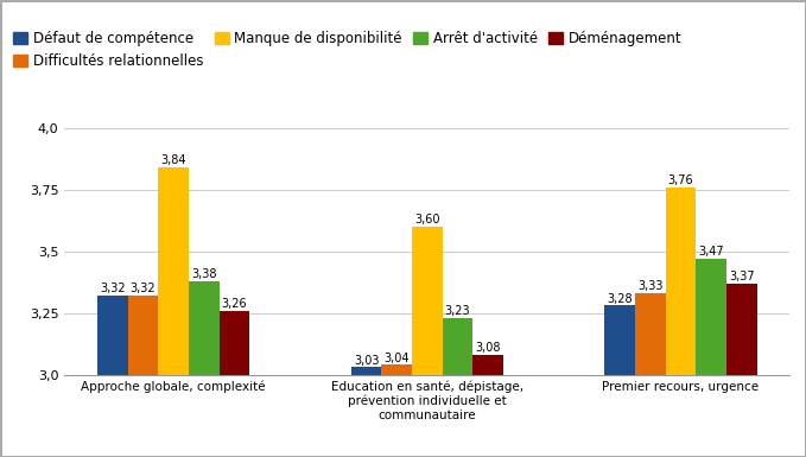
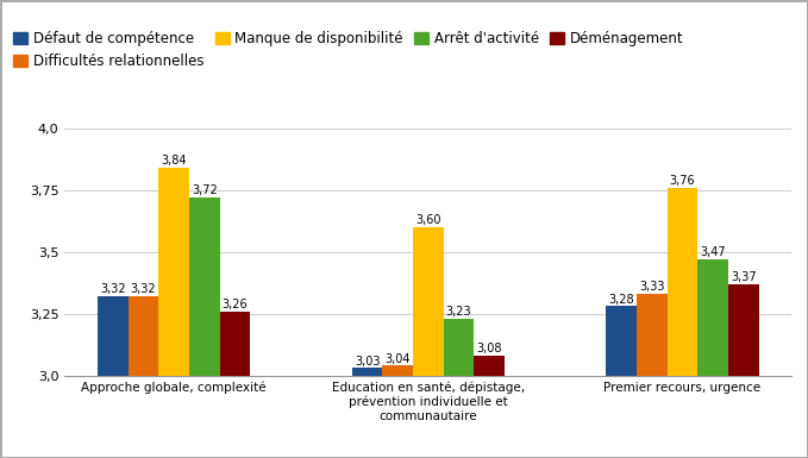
Arrêt d'activité/Approche globale, complexité: 3,38 -> 3,72
